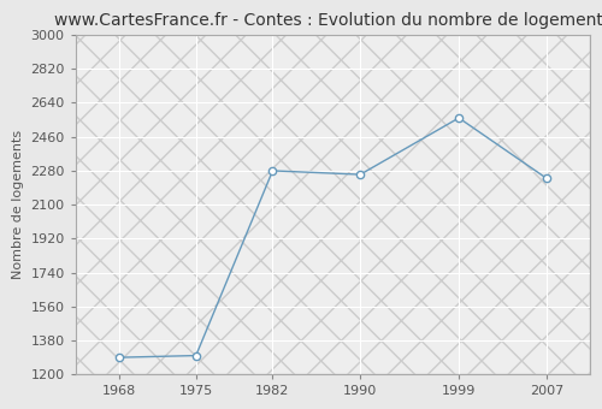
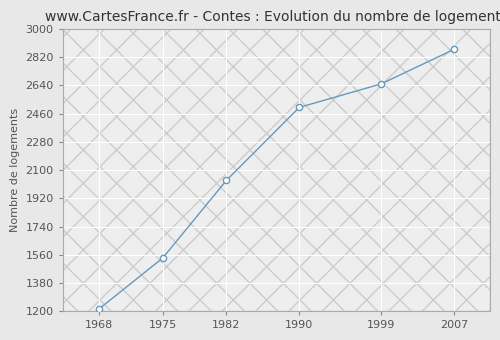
1968: 1290 -> 1220
1975: 1300 -> 1540
1982: 2280 -> 2040
1990: 2260 -> 2500
1999: 2560 -> 2650
2007: 2240 -> 2870
